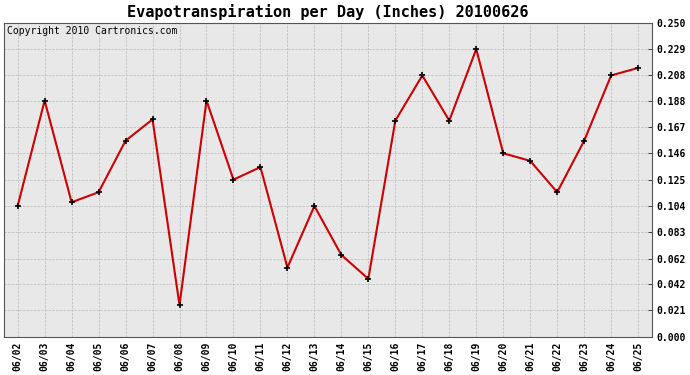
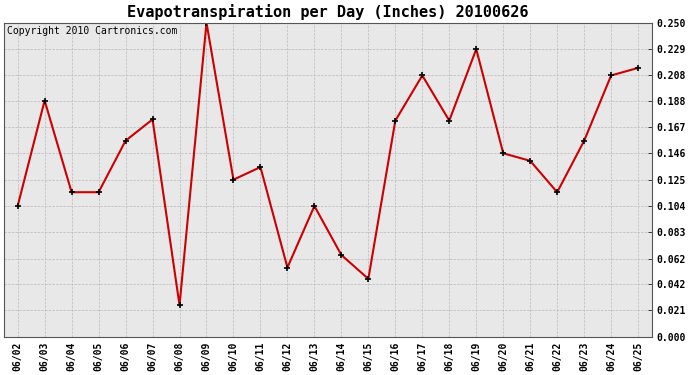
06/04: 0.107 -> 0.115
06/09: 0.188 -> 0.250
